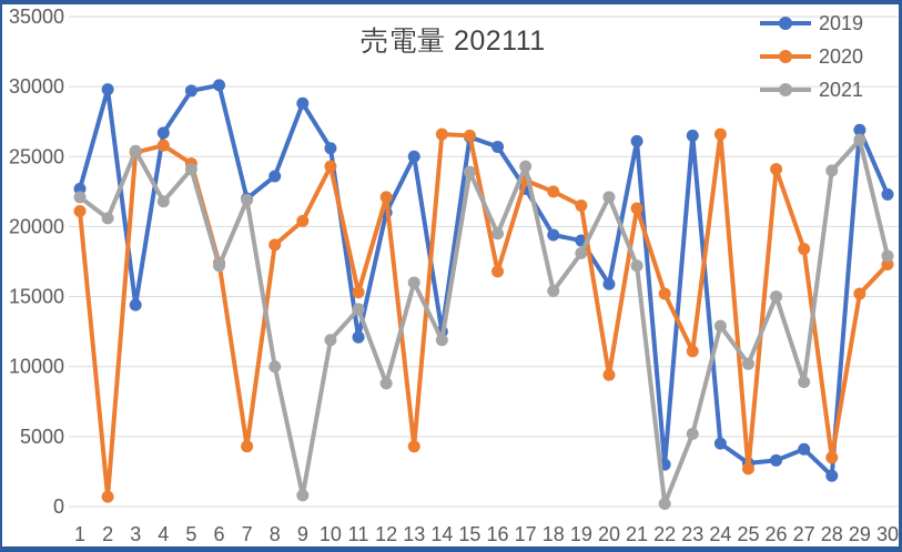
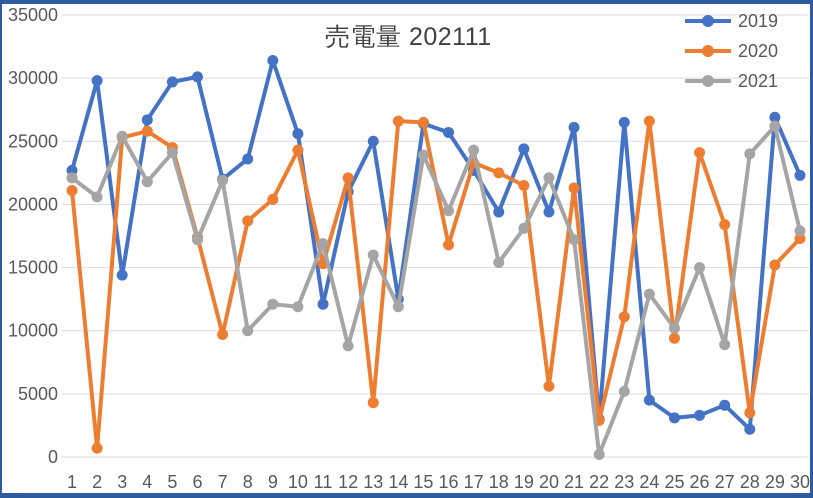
2020/7: 4300 -> 9700
2019/9: 28800 -> 31400
2021/9: 800 -> 12100
2021/11: 14100 -> 16900
2019/19: 19000 -> 24400
2019/20: 15900 -> 19400
2020/20: 9400 -> 5600
2020/22: 15200 -> 2900
2020/25: 2700 -> 9400
